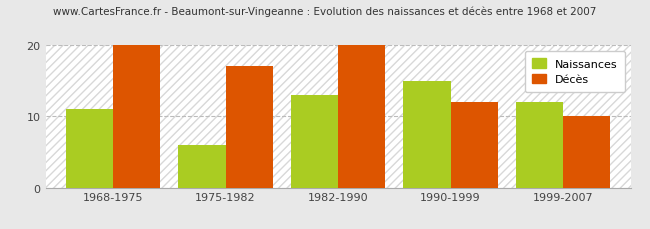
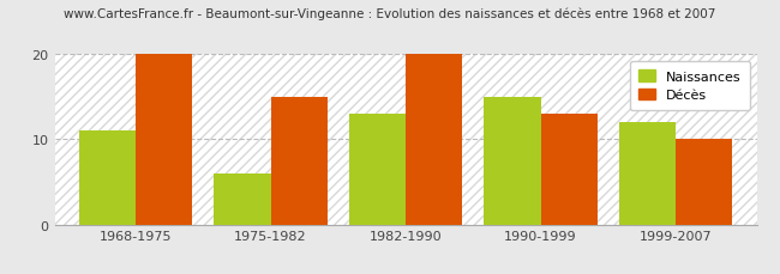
Décès/1975-1982: 17 -> 15
Décès/1990-1999: 12 -> 13
